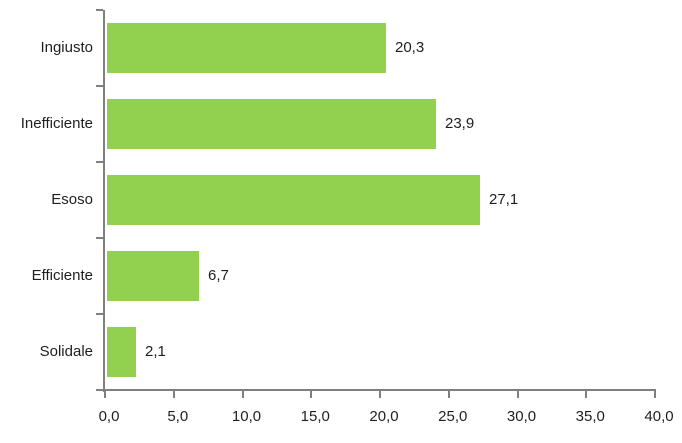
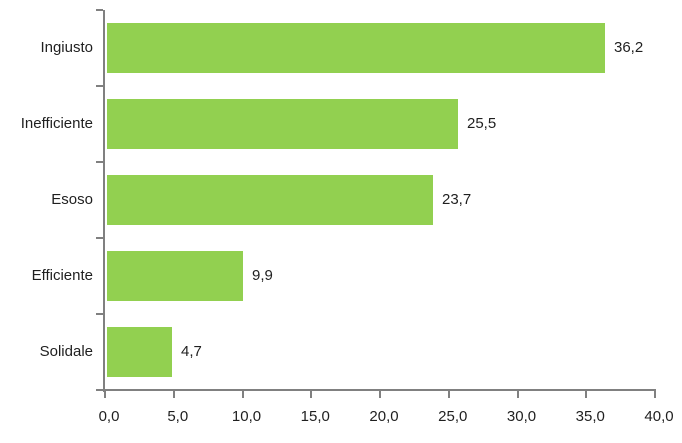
Ingiusto: 20,3 -> 36,2
Inefficiente: 23,9 -> 25,5
Esoso: 27,1 -> 23,7
Efficiente: 6,7 -> 9,9
Solidale: 2,1 -> 4,7
